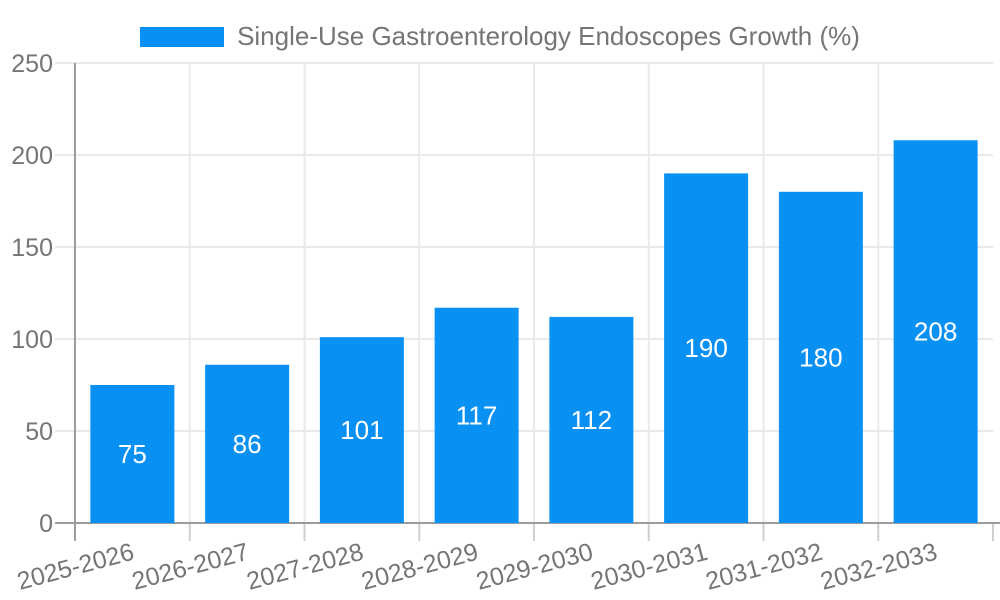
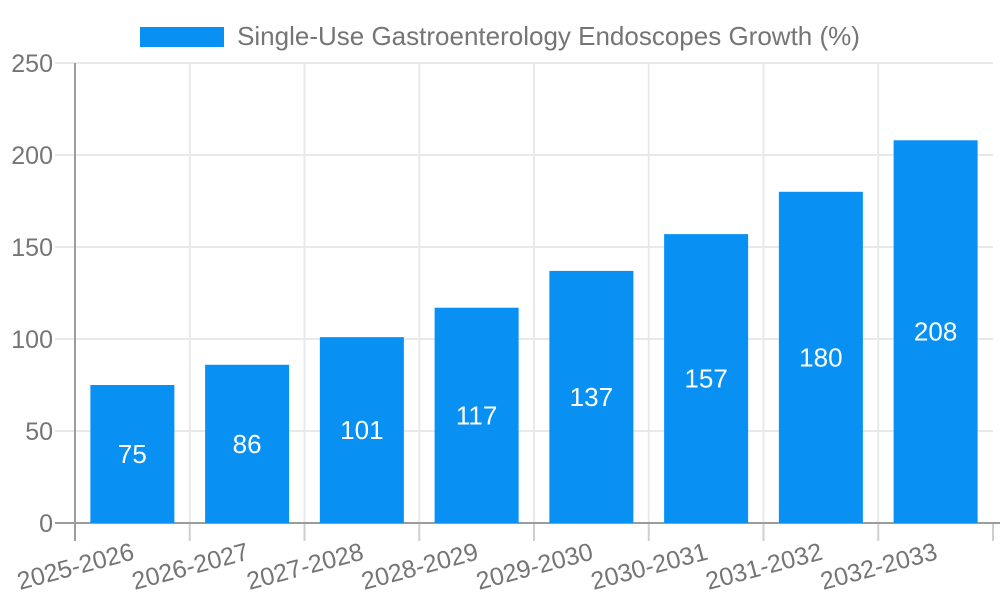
2029-2030: 112 -> 137
2030-2031: 190 -> 157
